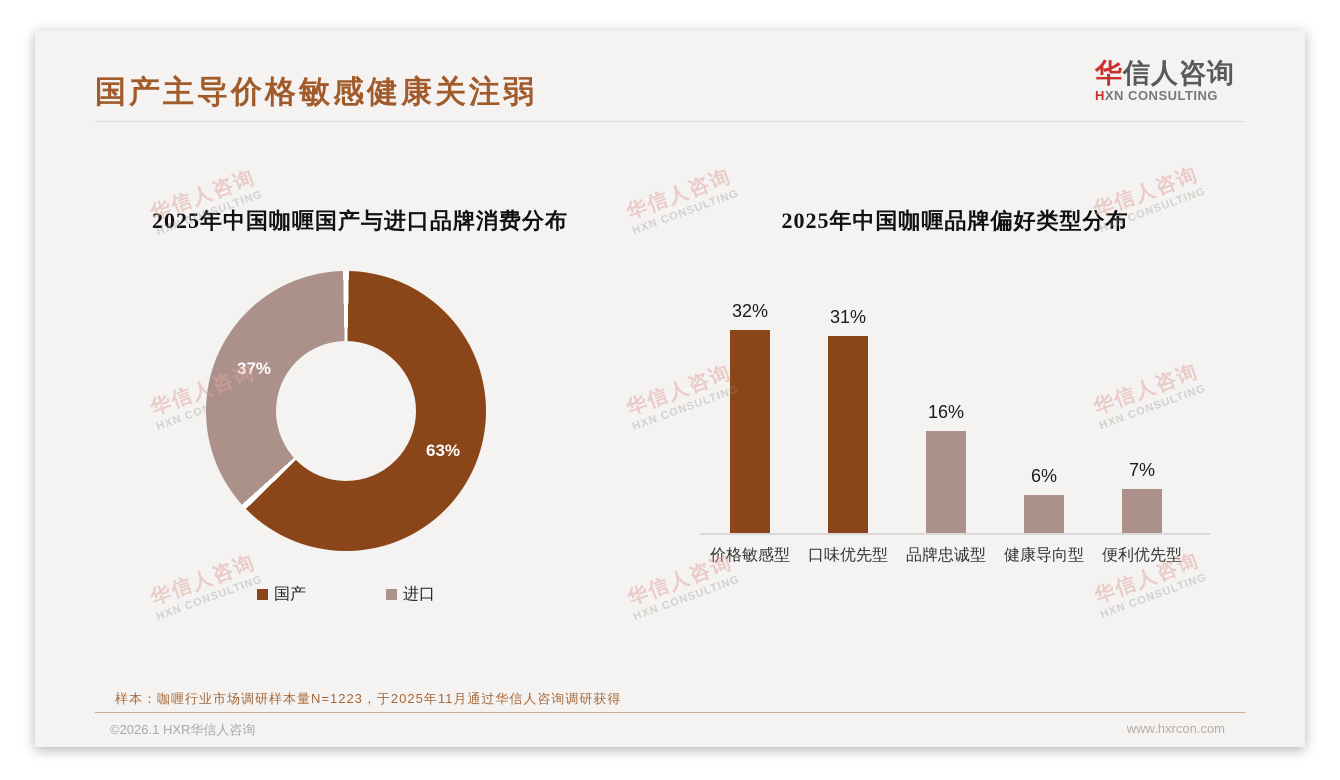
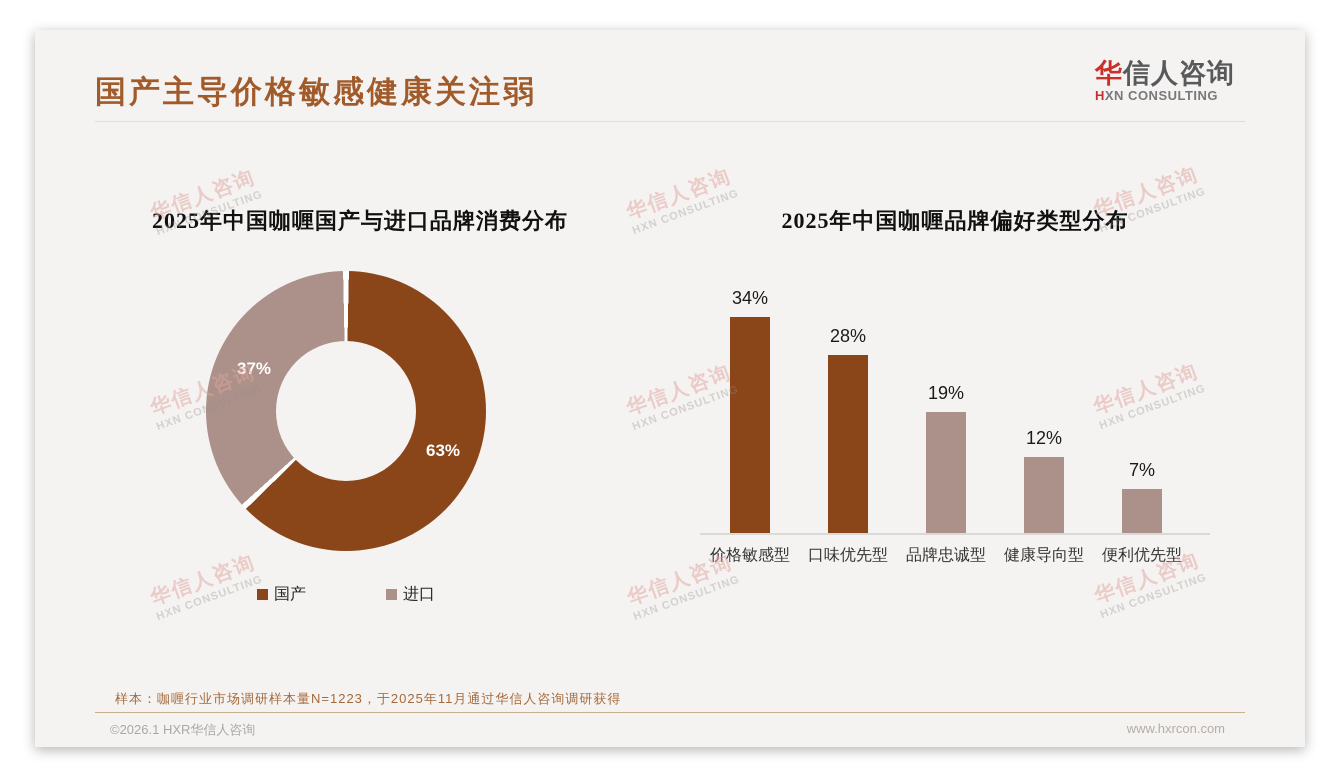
2025年中国咖喱品牌偏好类型分布/价格敏感型: 32% -> 34%
2025年中国咖喱品牌偏好类型分布/口味优先型: 31% -> 28%
2025年中国咖喱品牌偏好类型分布/品牌忠诚型: 16% -> 19%
2025年中国咖喱品牌偏好类型分布/健康导向型: 6% -> 12%
